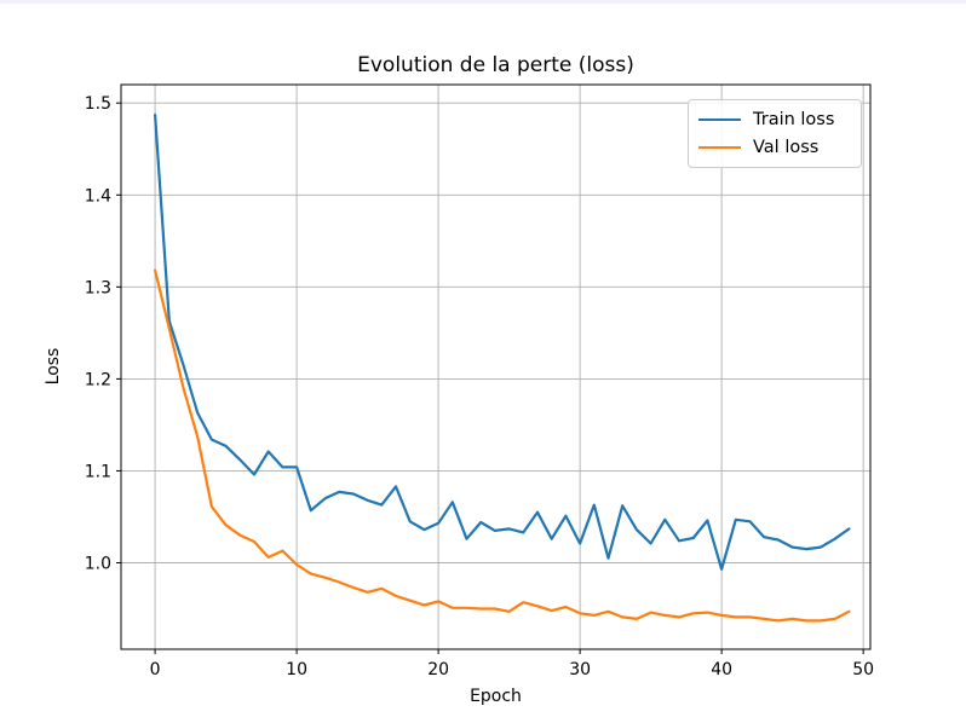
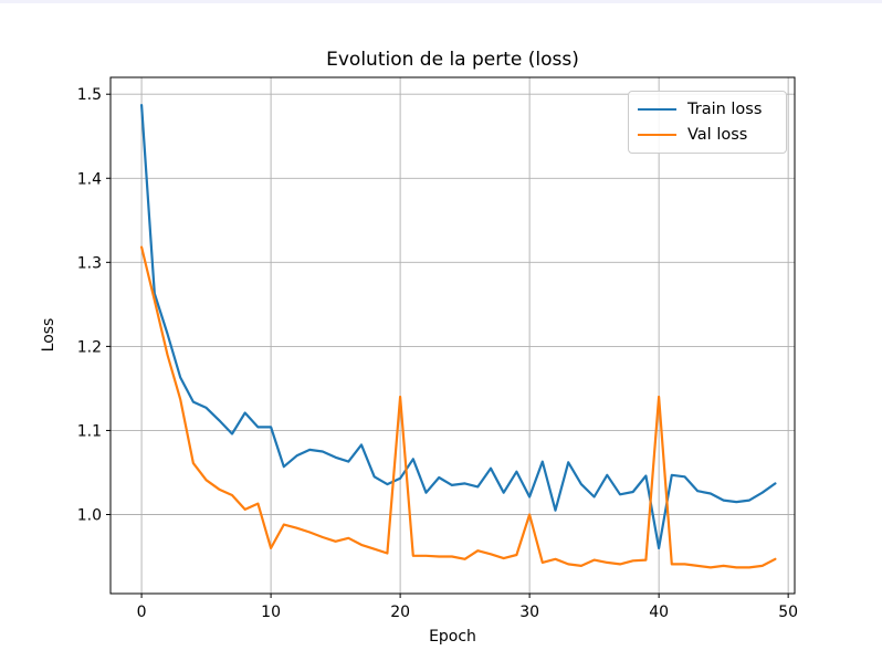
Val loss/10: 1.00 -> 0.96
Val loss/20: 0.96 -> 1.14
Val loss/30: 0.94 -> 1.00
Train loss/40: 0.99 -> 0.96
Val loss/40: 0.94 -> 1.14
